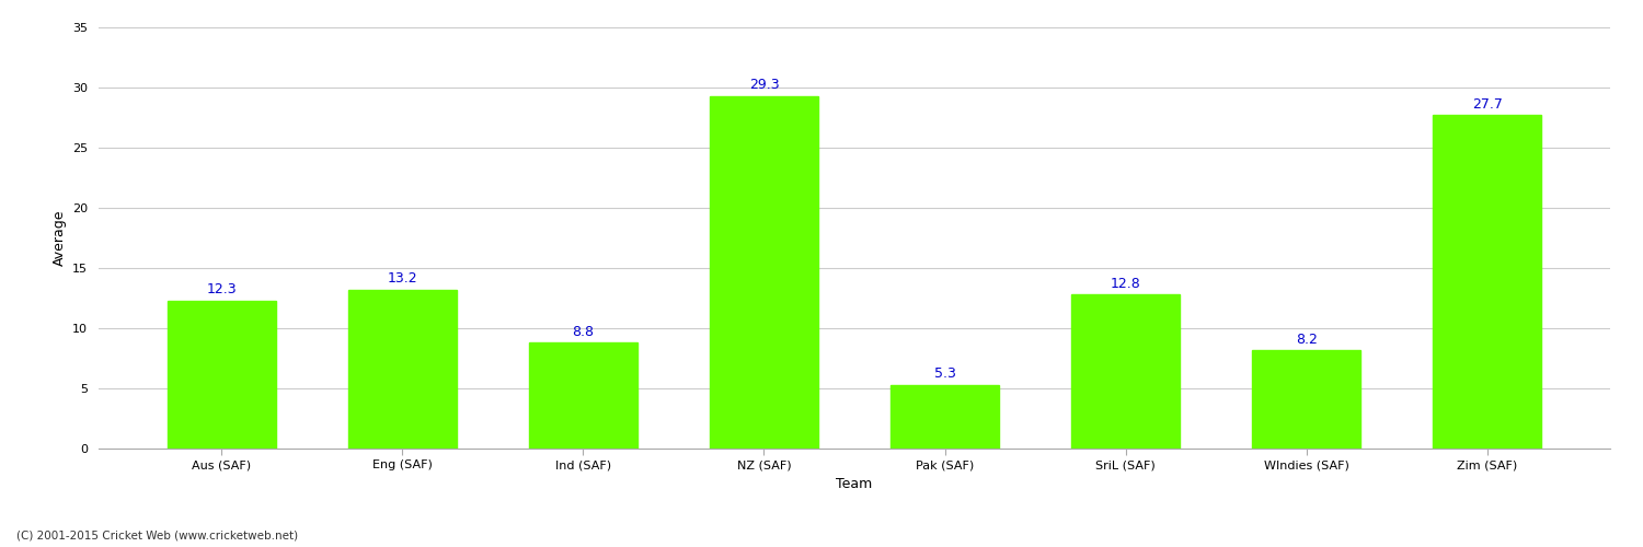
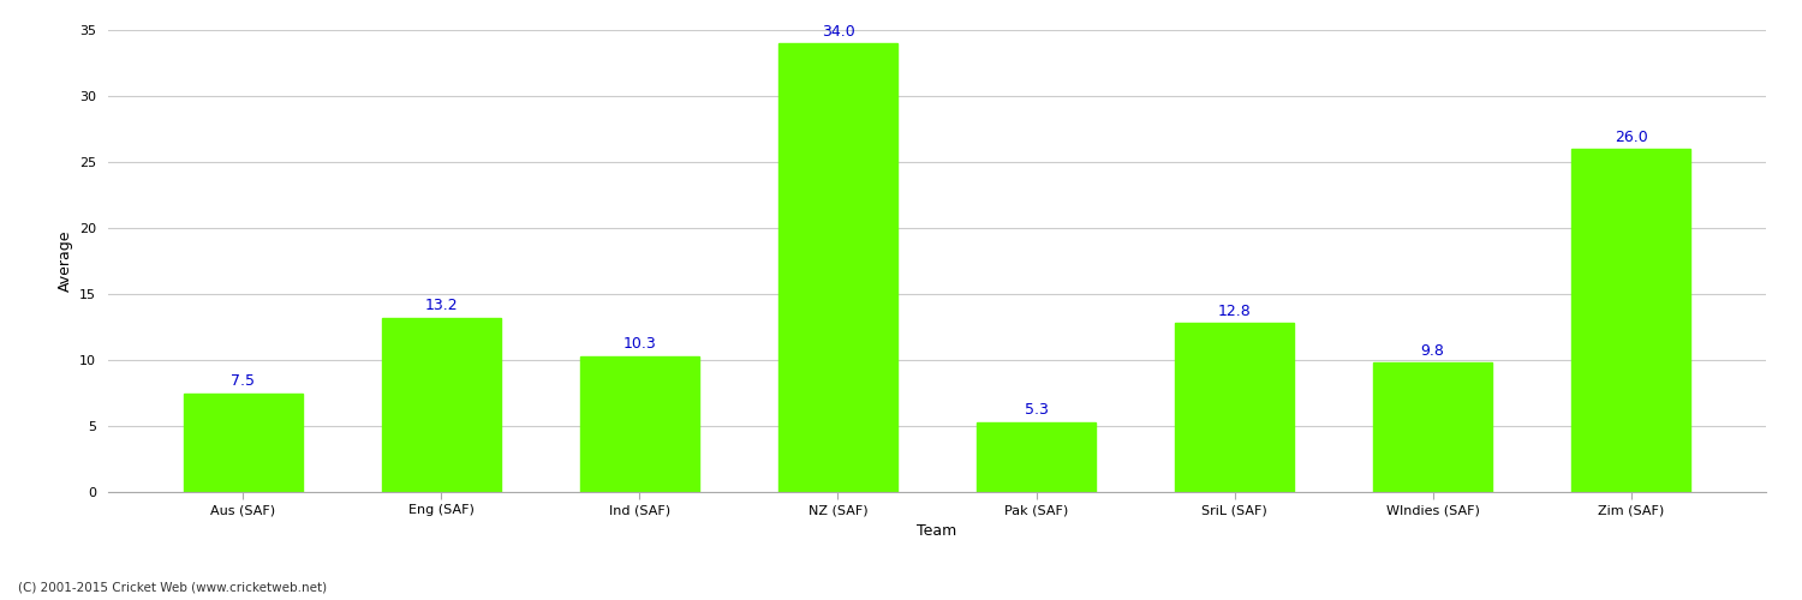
Aus (SAF): 12.3 -> 7.5
Ind (SAF): 8.8 -> 10.3
NZ (SAF): 29.3 -> 34.0
WIndies (SAF): 8.2 -> 9.8
Zim (SAF): 27.7 -> 26.0
